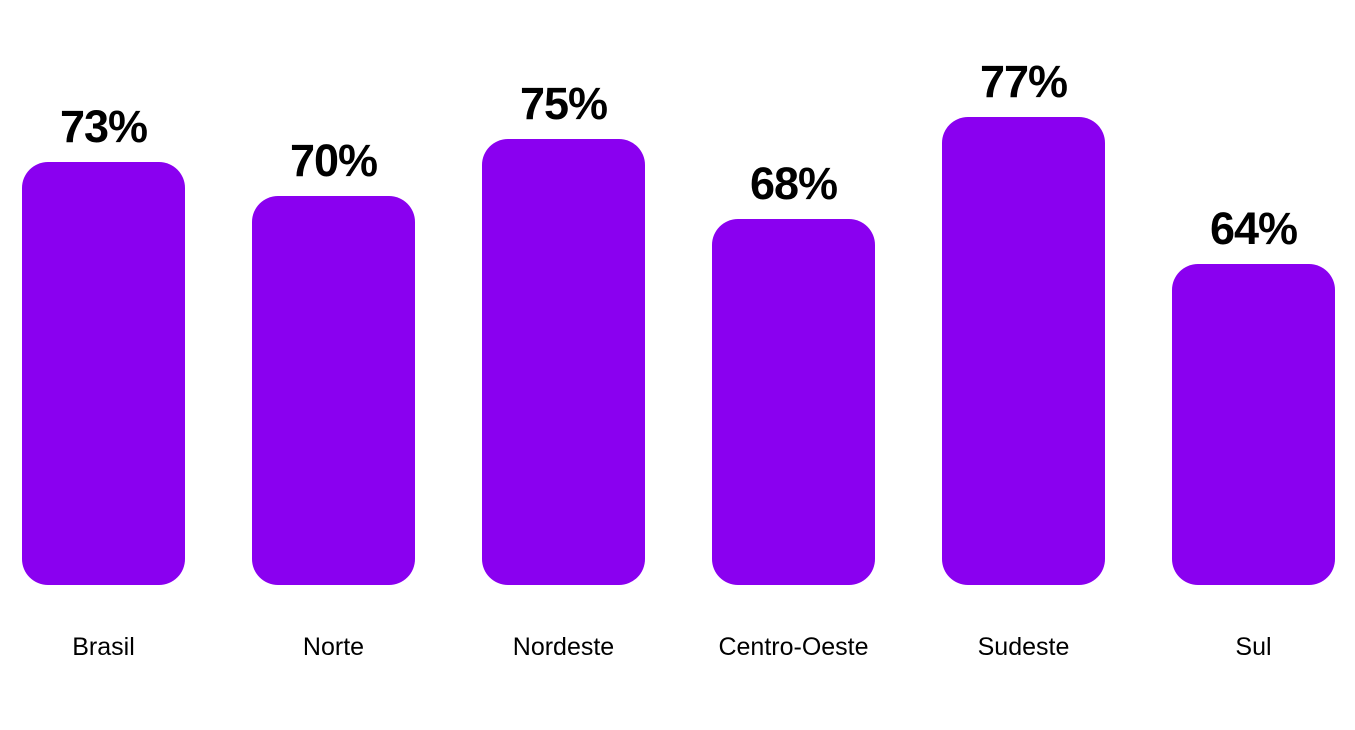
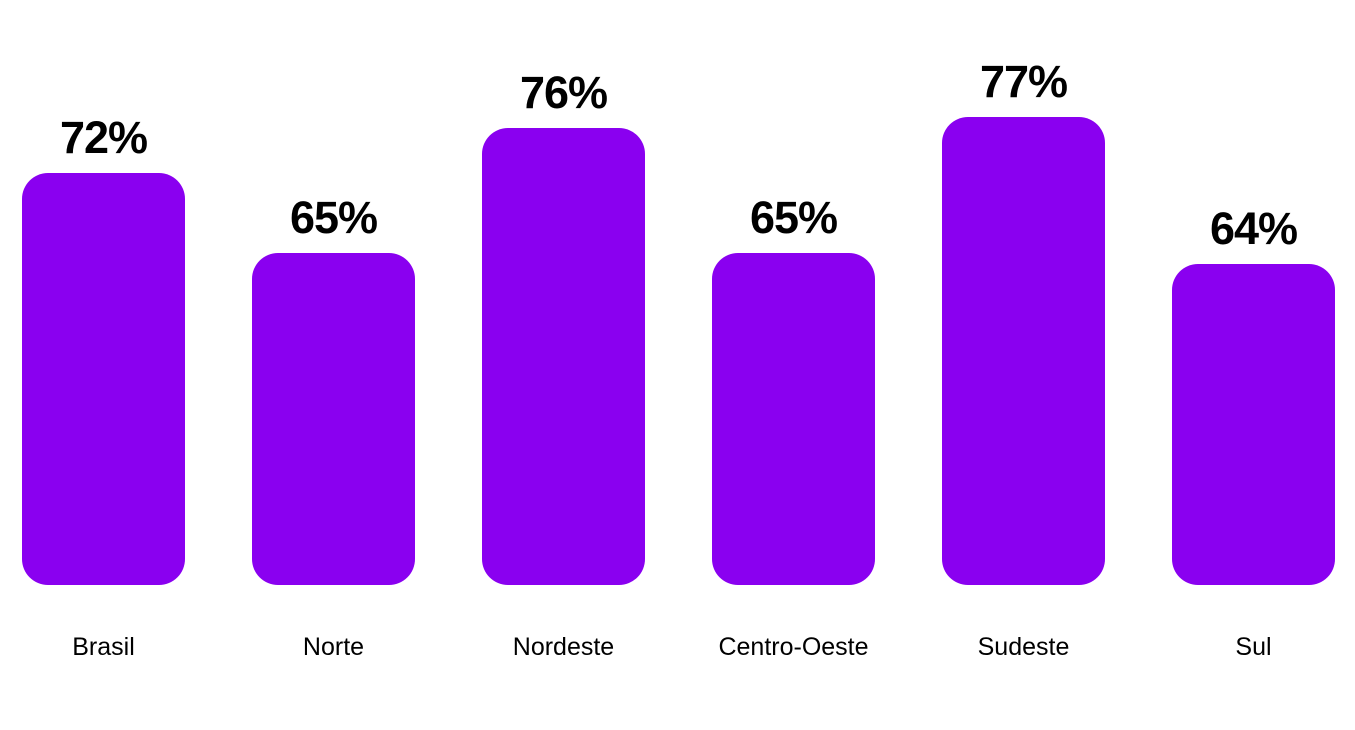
Brasil: 73% -> 72%
Norte: 70% -> 65%
Nordeste: 75% -> 76%
Centro-Oeste: 68% -> 65%
